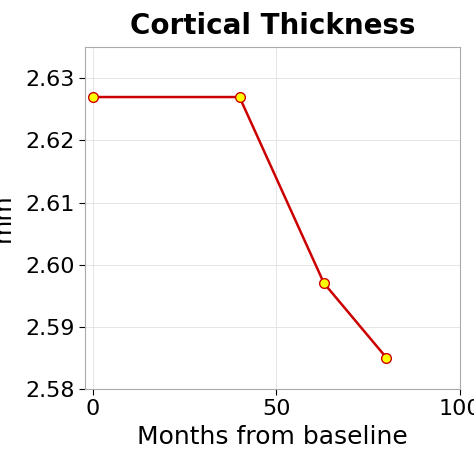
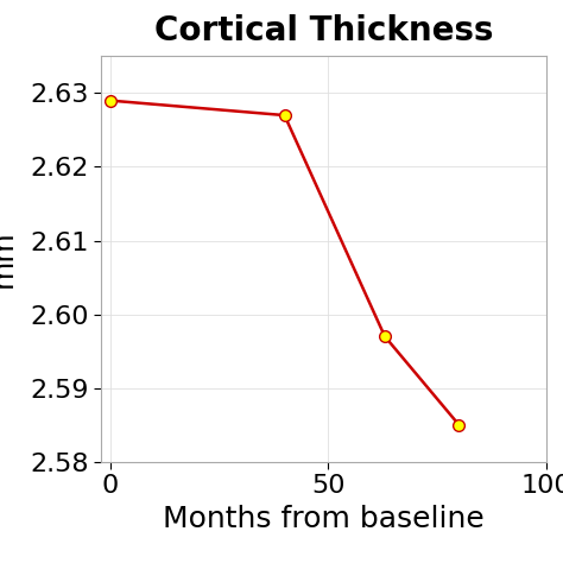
0: 2.627 -> 2.629
